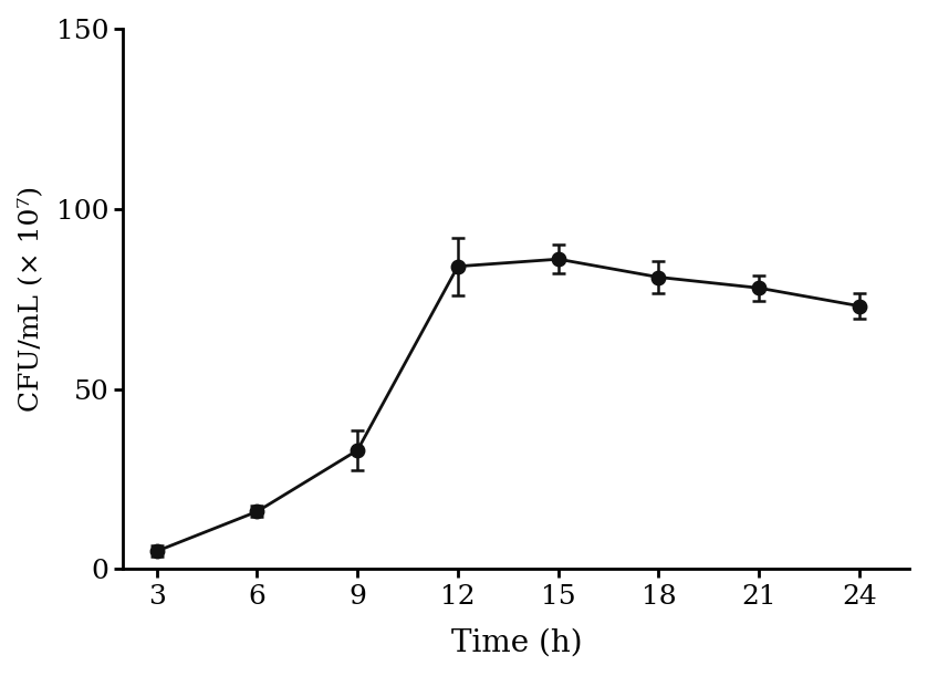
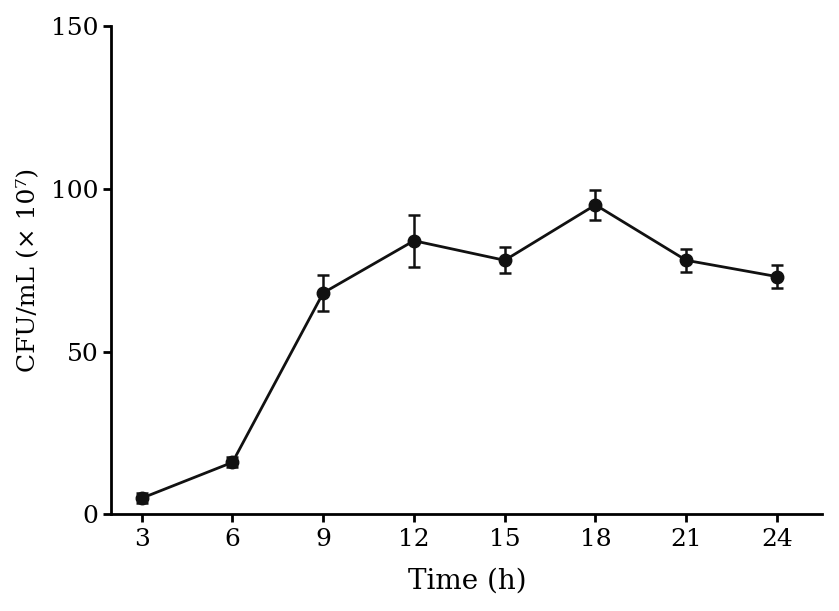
9: 33 -> 68
15: 86 -> 78
18: 81 -> 95
